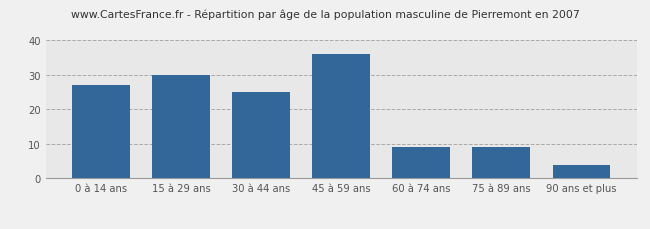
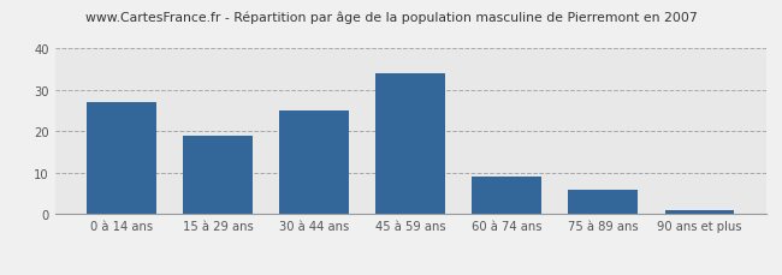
15 à 29 ans: 30 -> 19
45 à 59 ans: 36 -> 34
75 à 89 ans: 9 -> 6
90 ans et plus: 4 -> 1
